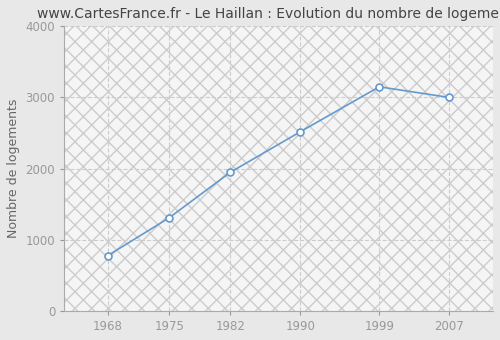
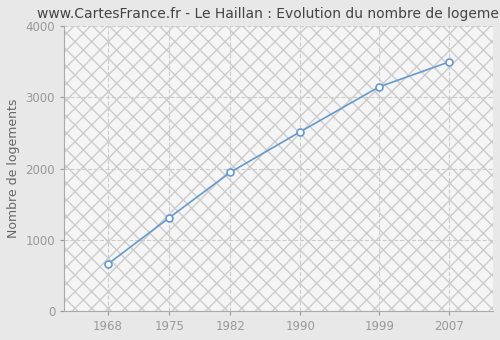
1968: 780 -> 660
2007: 3000 -> 3500
